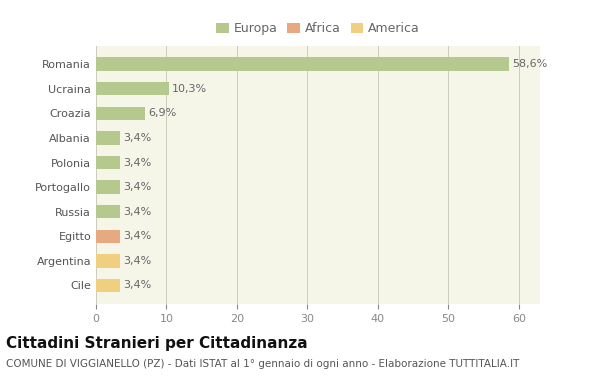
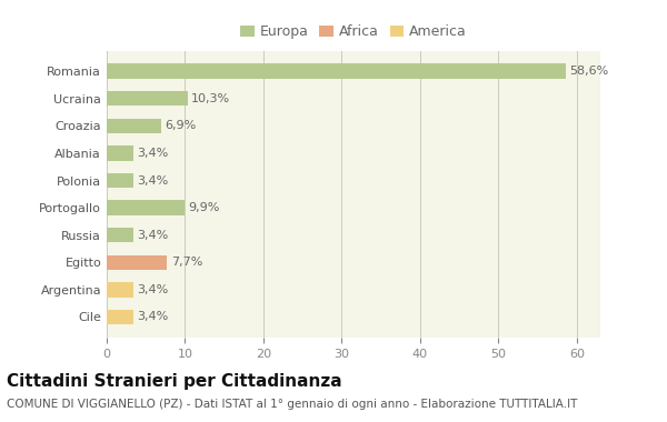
Portogallo: 3,4% -> 9,9%
Egitto: 3,4% -> 7,7%
